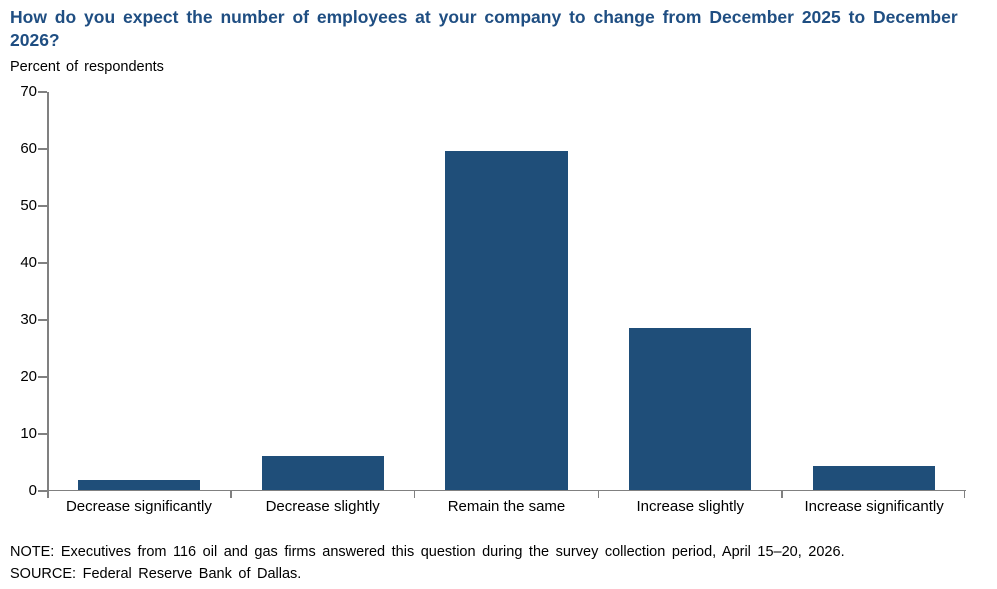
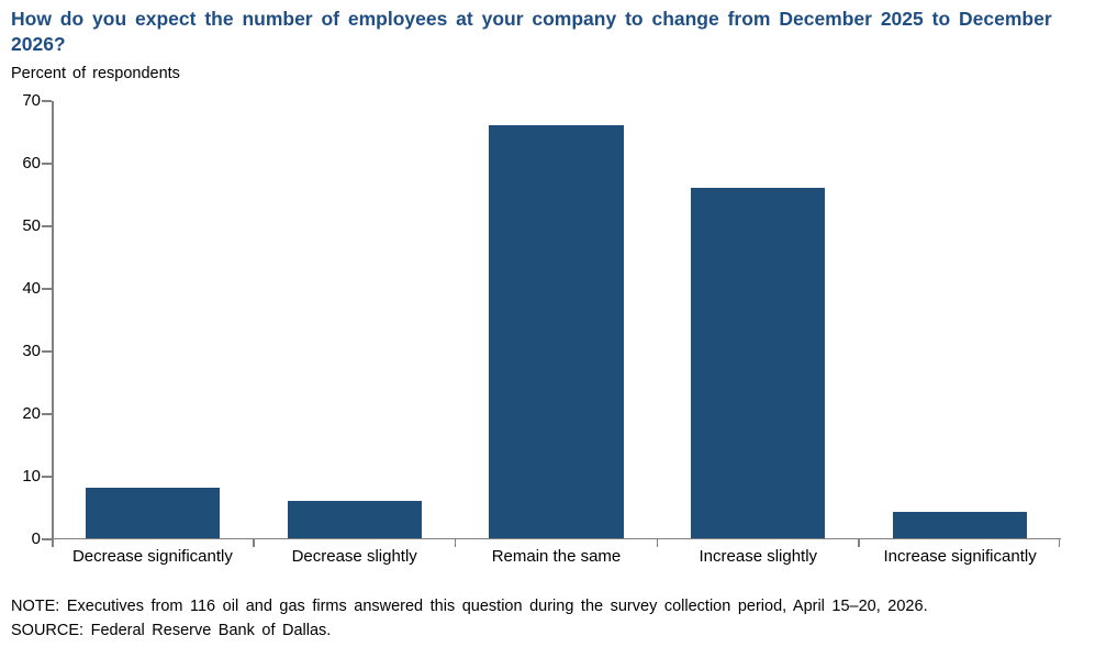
Decrease significantly: 2 -> 8
Remain the same: 60 -> 66
Increase slightly: 28 -> 56
